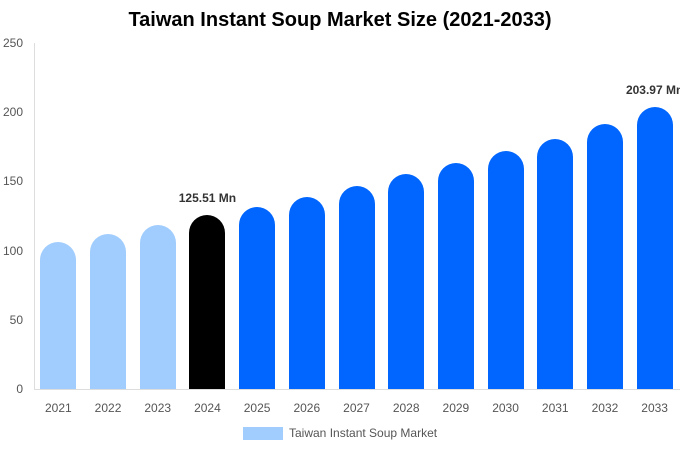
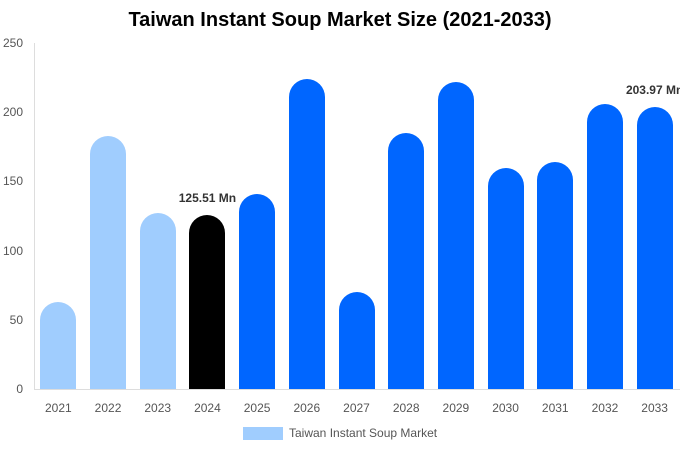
2021: 106 -> 63
2022: 112 -> 183
2023: 118 -> 127
2025: 132 -> 141
2026: 139 -> 224
2027: 147 -> 70
2028: 155 -> 185
2029: 163 -> 222
2030: 172 -> 160
2031: 181 -> 164
2032: 192 -> 206
